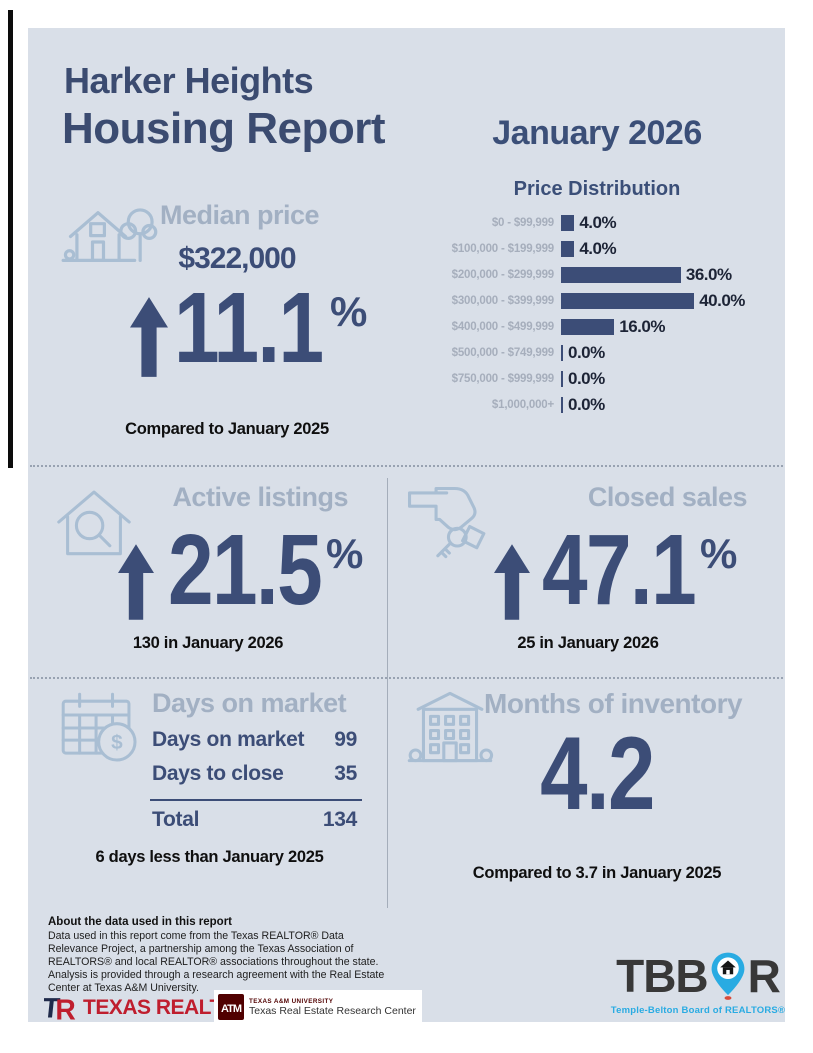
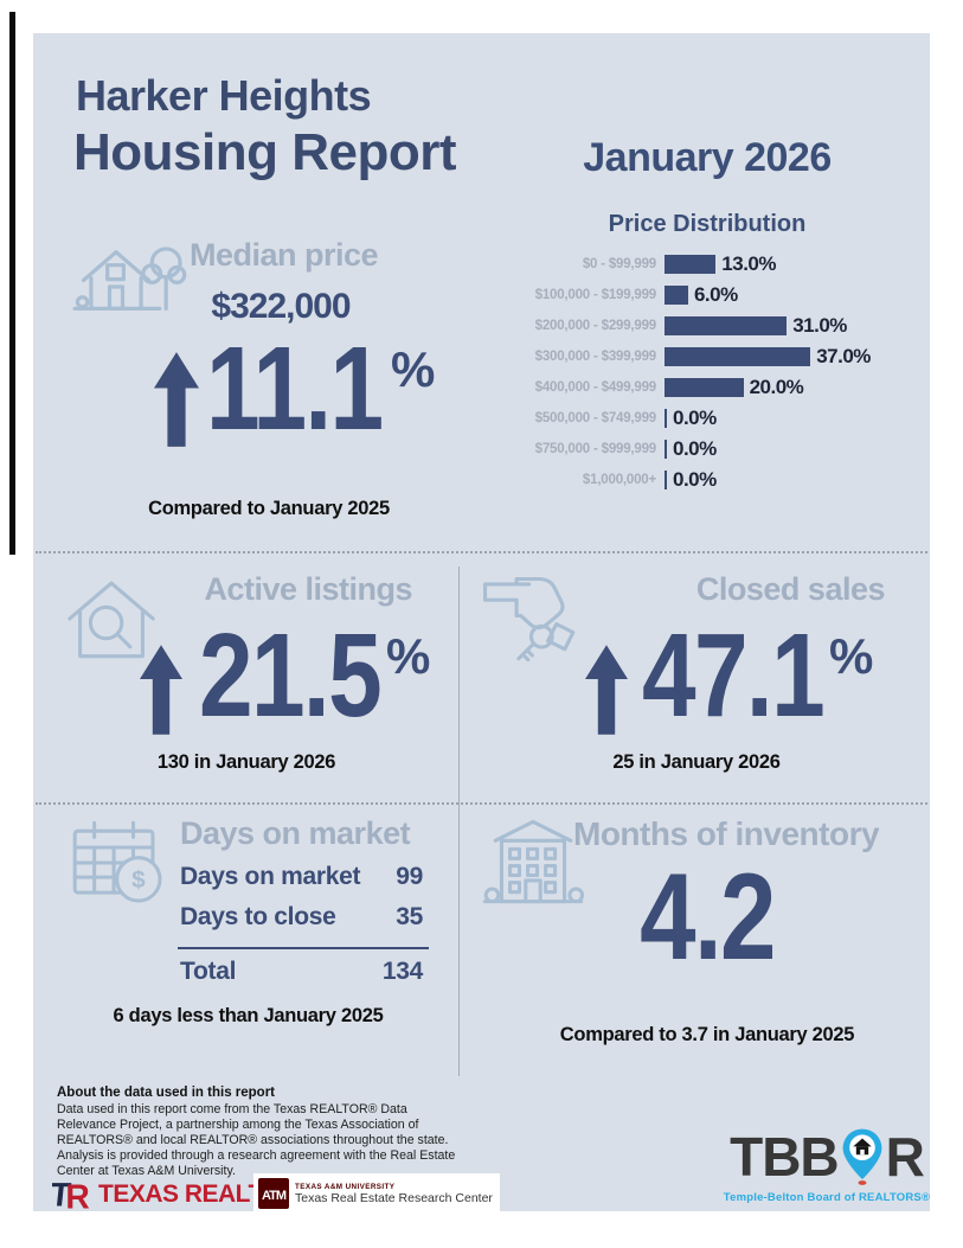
$0 - $99,999: 4.0% -> 13.0%
$100,000 - $199,999: 4.0% -> 6.0%
$200,000 - $299,999: 36.0% -> 31.0%
$300,000 - $399,999: 40.0% -> 37.0%
$400,000 - $499,999: 16.0% -> 20.0%
